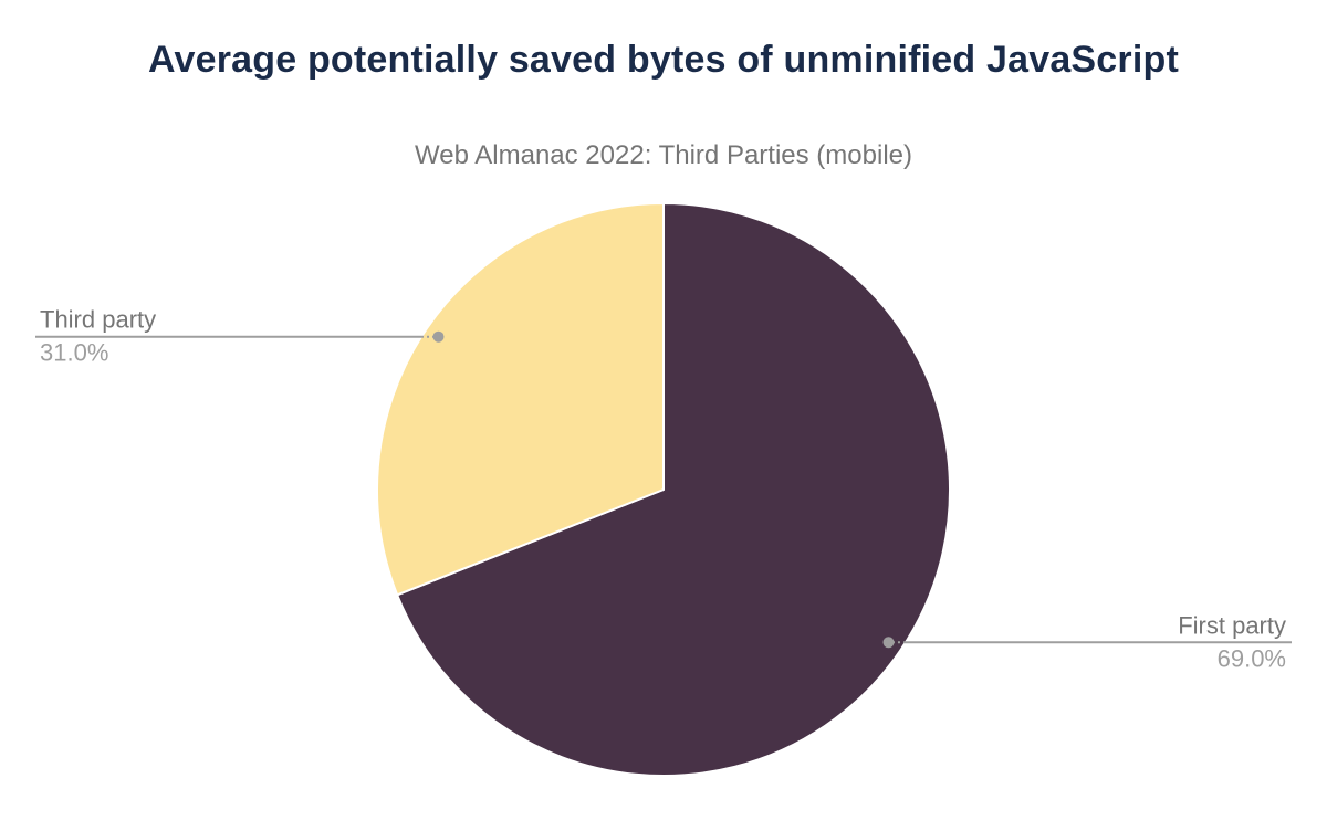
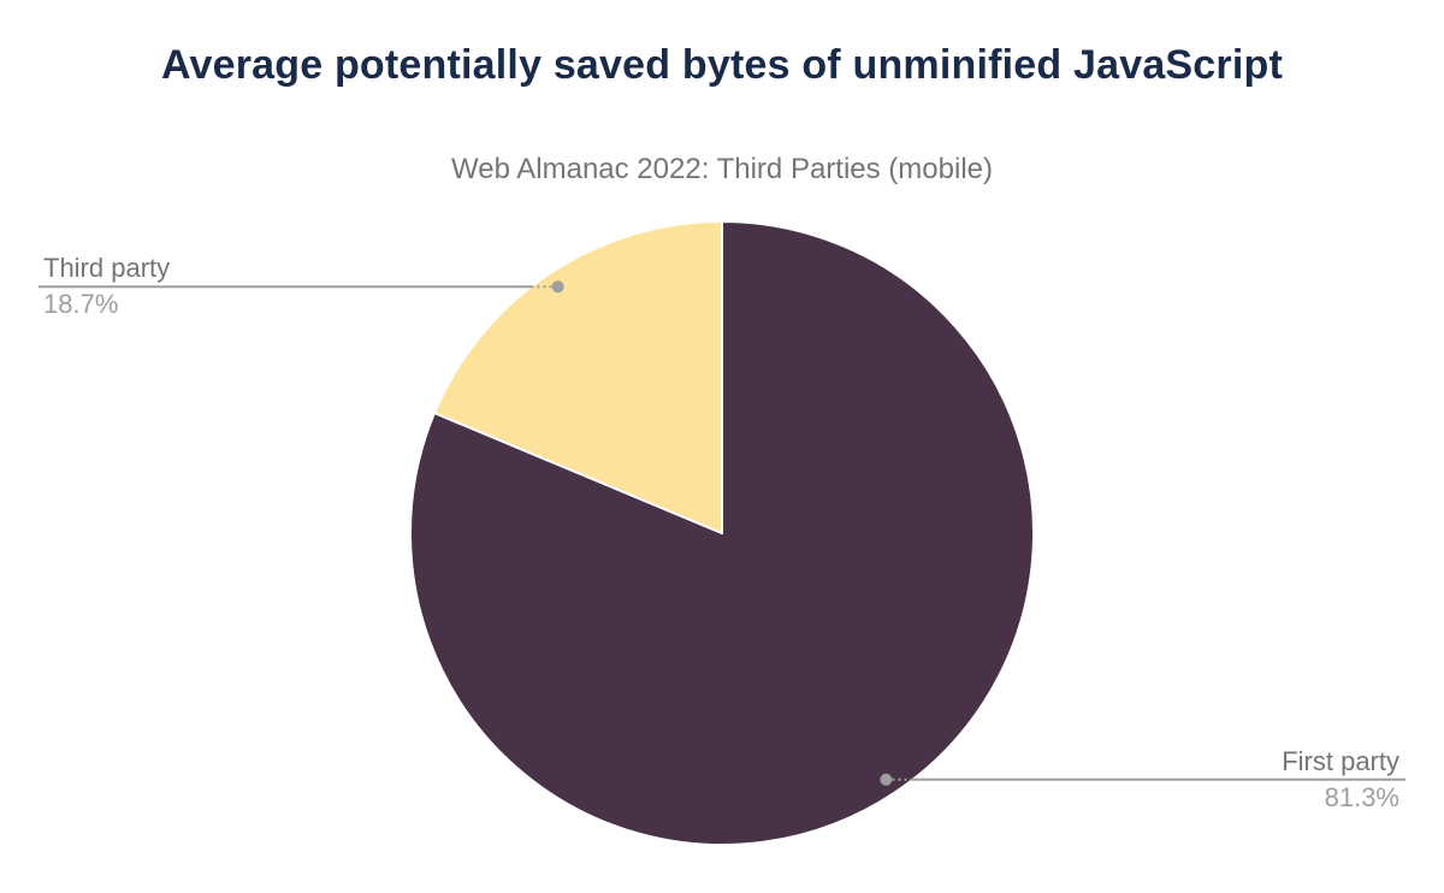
First party: 69.0% -> 81.3%
Third party: 31.0% -> 18.7%
